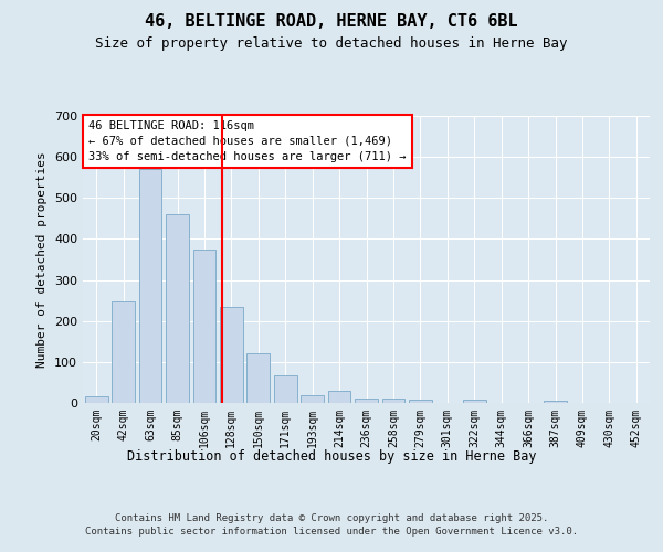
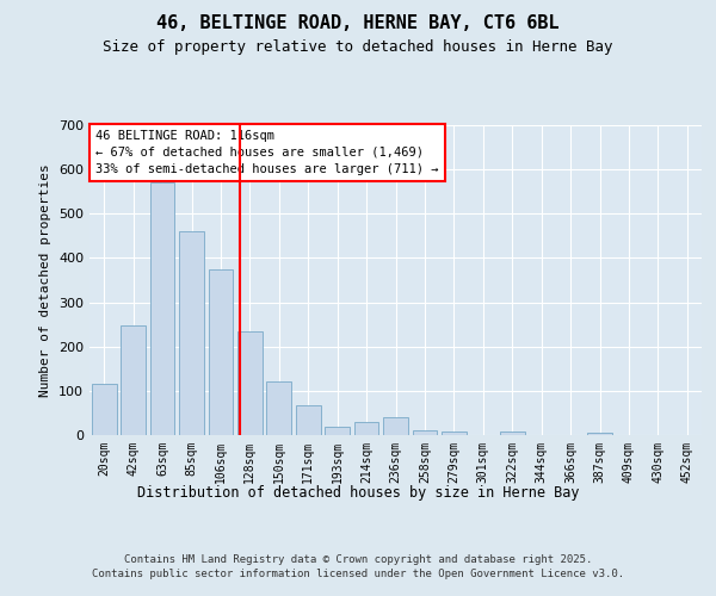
20sqm: 15 -> 115
236sqm: 12 -> 40
